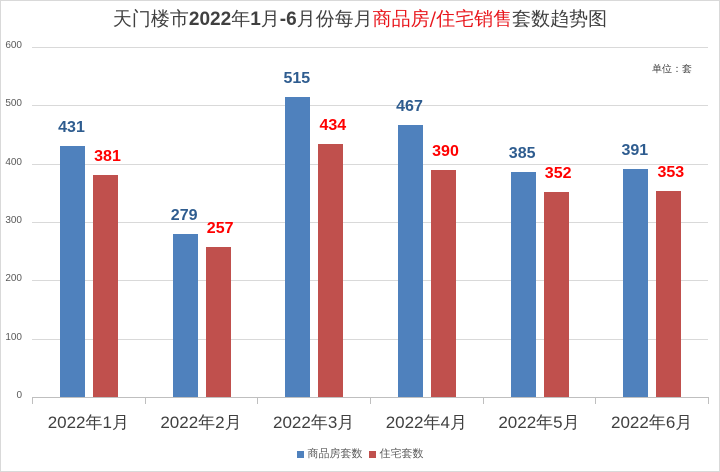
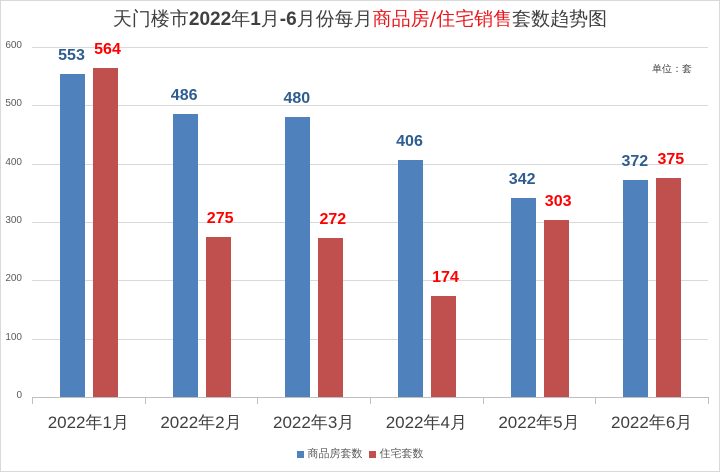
商品房套数/2022年1月: 431 -> 553
住宅套数/2022年1月: 381 -> 564
商品房套数/2022年2月: 279 -> 486
住宅套数/2022年2月: 257 -> 275
商品房套数/2022年3月: 515 -> 480
住宅套数/2022年3月: 434 -> 272
商品房套数/2022年4月: 467 -> 406
住宅套数/2022年4月: 390 -> 174
商品房套数/2022年5月: 385 -> 342
住宅套数/2022年5月: 352 -> 303
商品房套数/2022年6月: 391 -> 372
住宅套数/2022年6月: 353 -> 375
